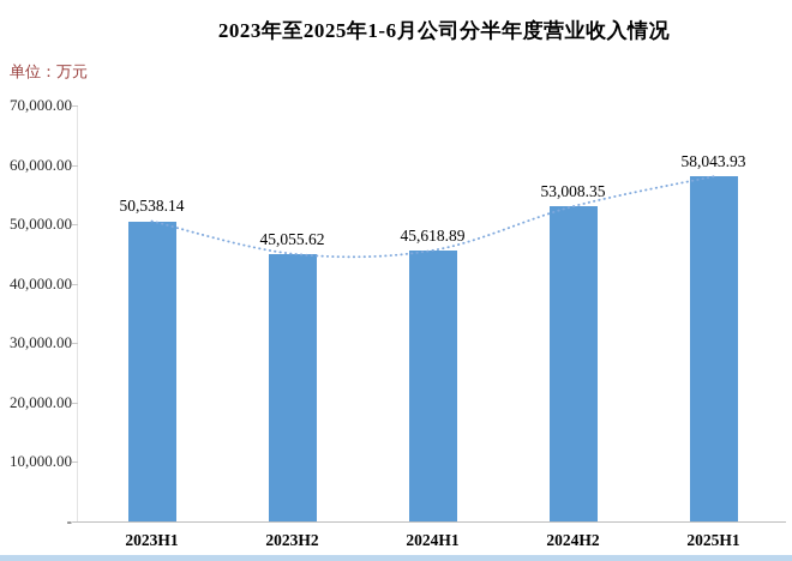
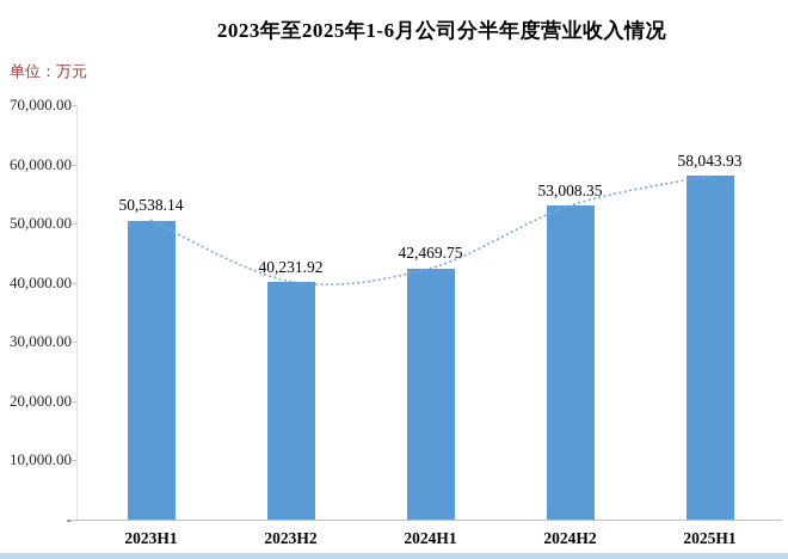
2023H2: 45,055.62 -> 40,231.92
2024H1: 45,618.89 -> 42,469.75
